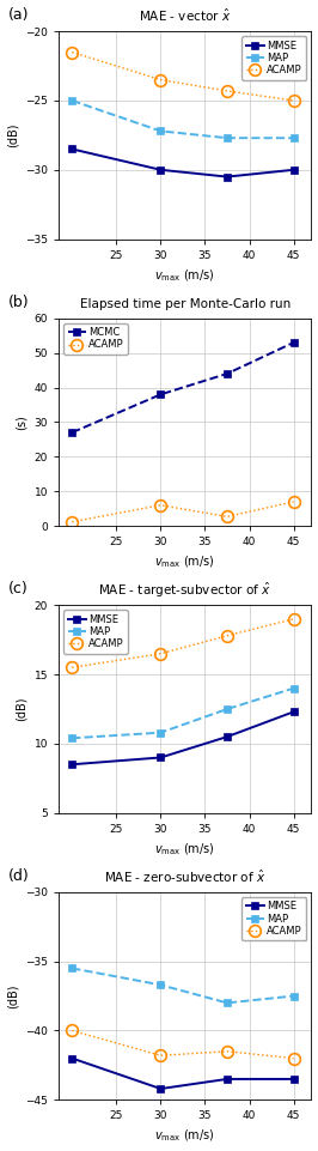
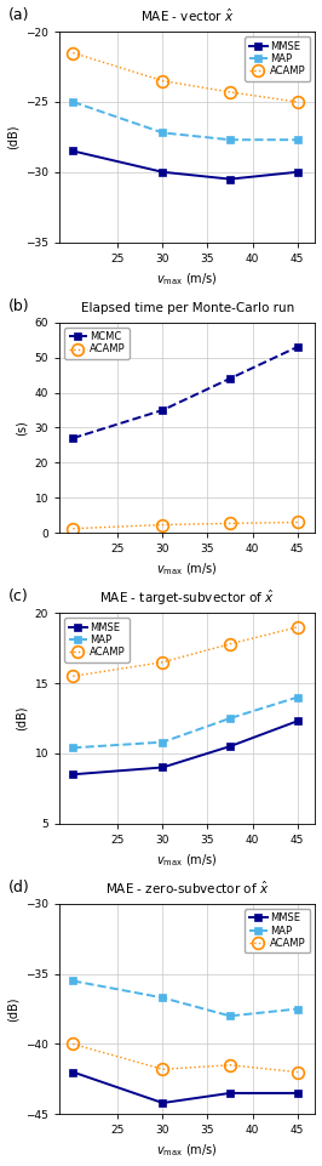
Elapsed time per Monte-Carlo run/MCMC/30: 38 -> 35
Elapsed time per Monte-Carlo run/ACAMP/30: 6.0 -> 2.3
Elapsed time per Monte-Carlo run/ACAMP/45: 7.0 -> 3.0
